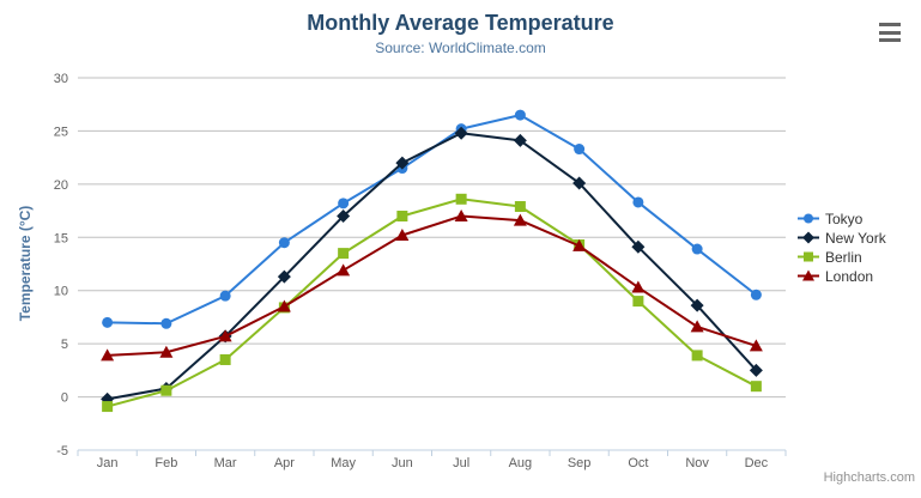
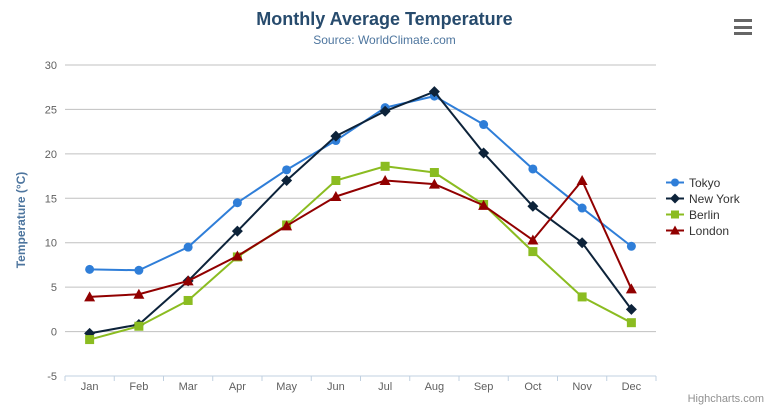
Berlin/May: 14 -> 12
New York/Aug: 24 -> 27
New York/Nov: 9 -> 10
London/Nov: 7 -> 17
